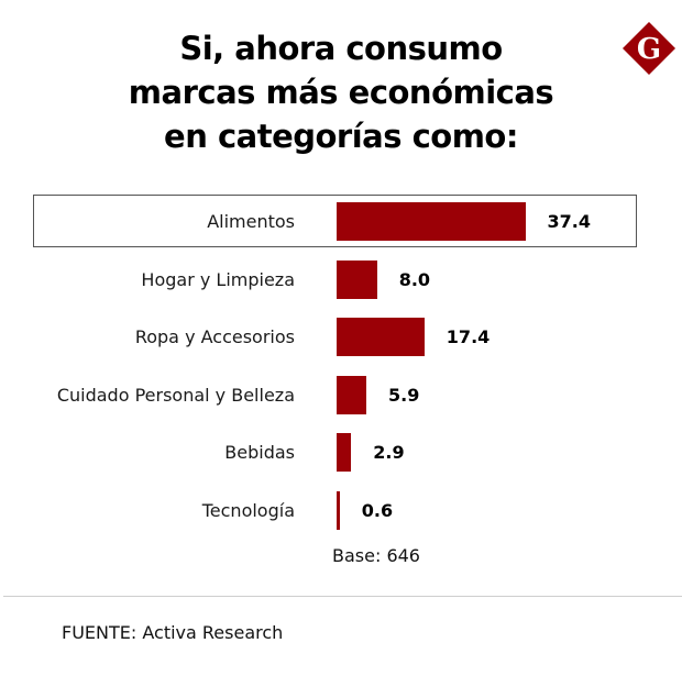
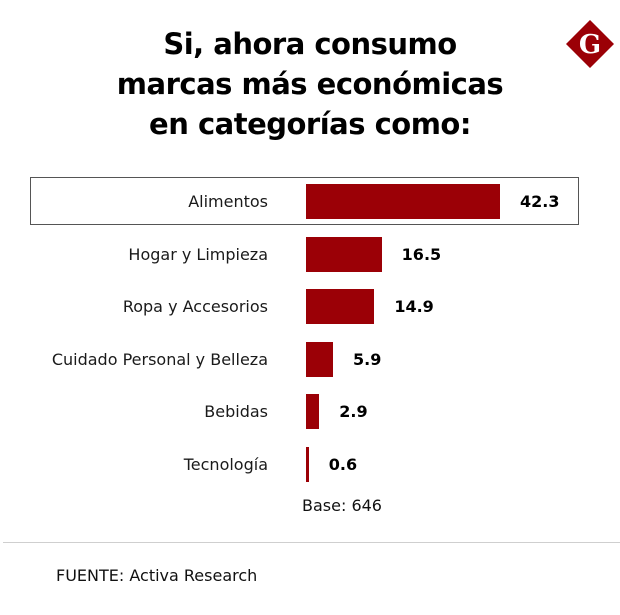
Alimentos: 37.4 -> 42.3
Hogar y Limpieza: 8.0 -> 16.5
Ropa y Accesorios: 17.4 -> 14.9
